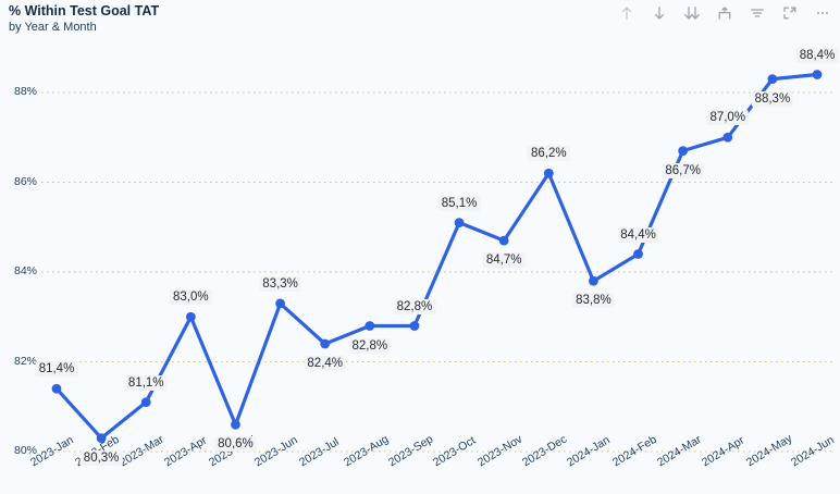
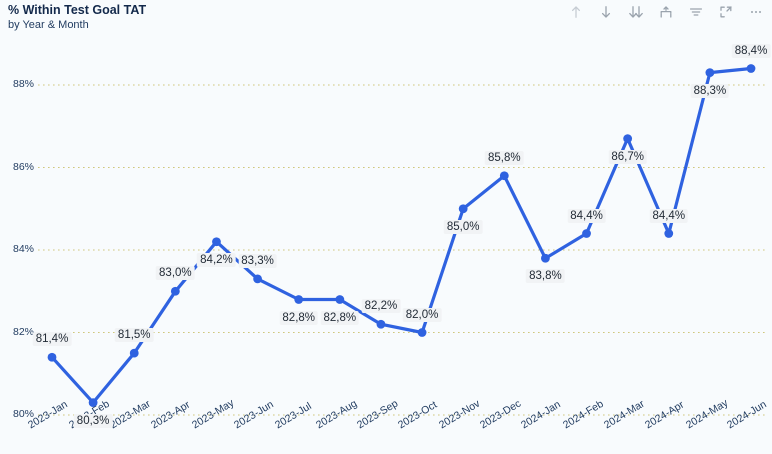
2023-Mar: 81,1% -> 81,5%
2023-May: 80,6% -> 84,2%
2023-Jul: 82,4% -> 82,8%
2023-Sep: 82,8% -> 82,2%
2023-Oct: 85,1% -> 82,0%
2023-Nov: 84,7% -> 85,0%
2023-Dec: 86,2% -> 85,8%
2024-Apr: 87,0% -> 84,4%
